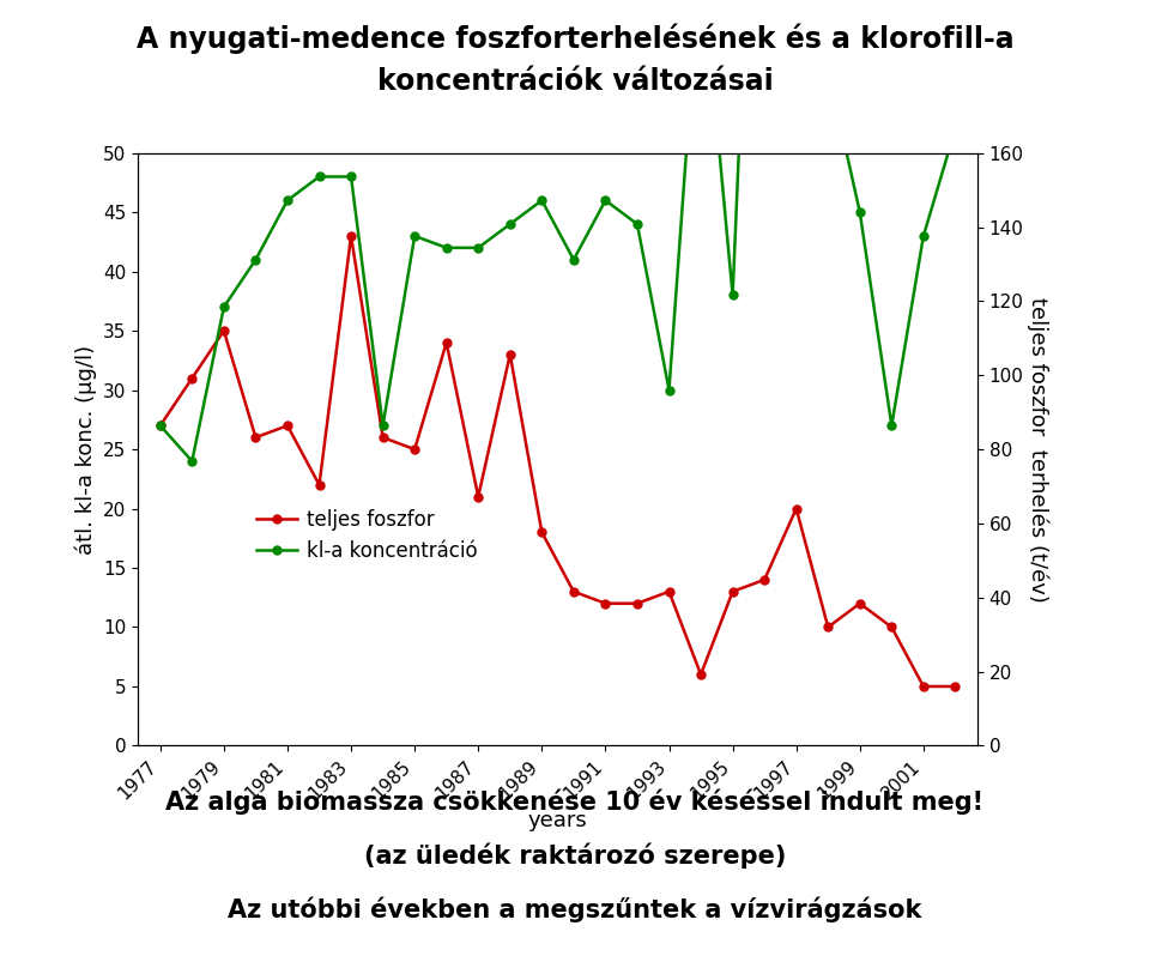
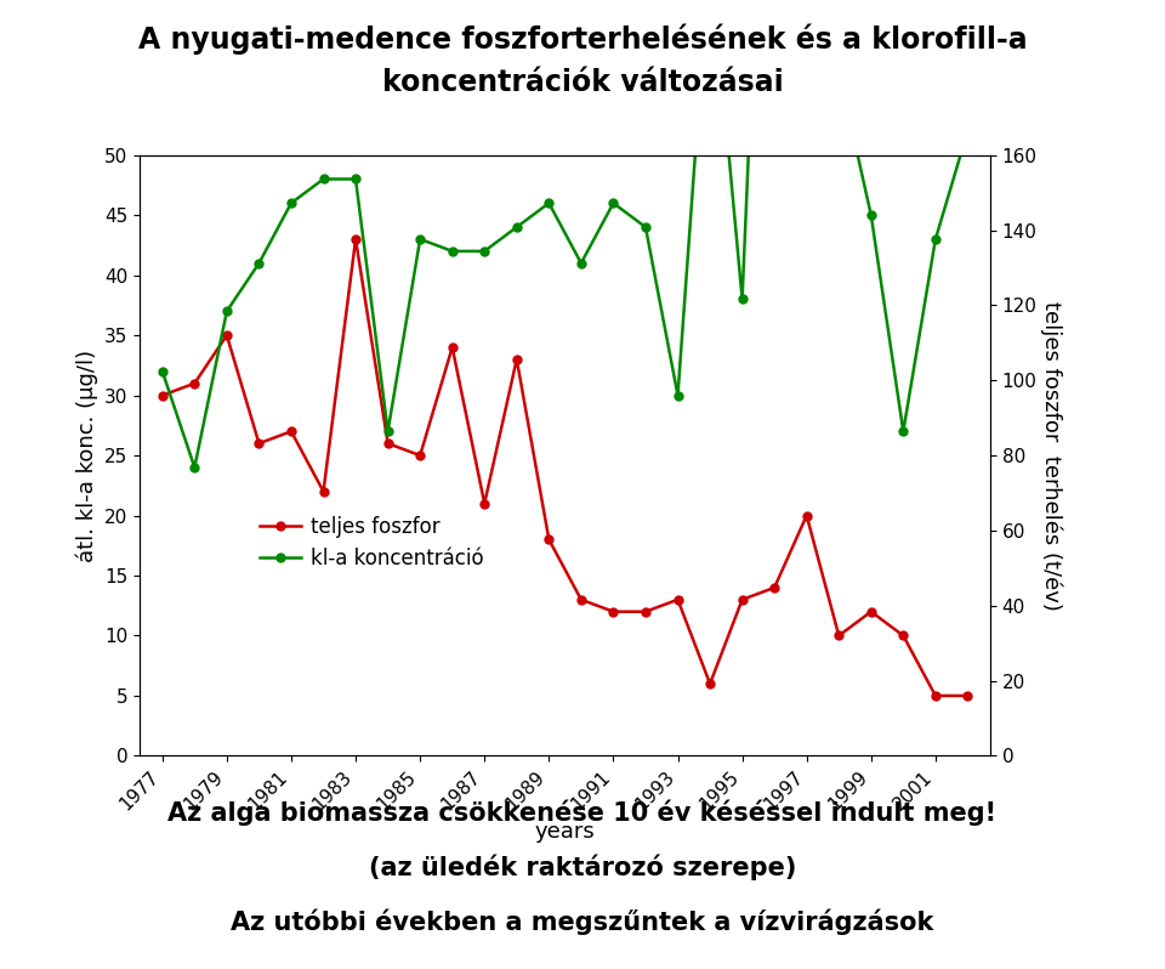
teljes foszfor/1977: 27 -> 30
kl-a koncentráció/1977: 27 -> 32
